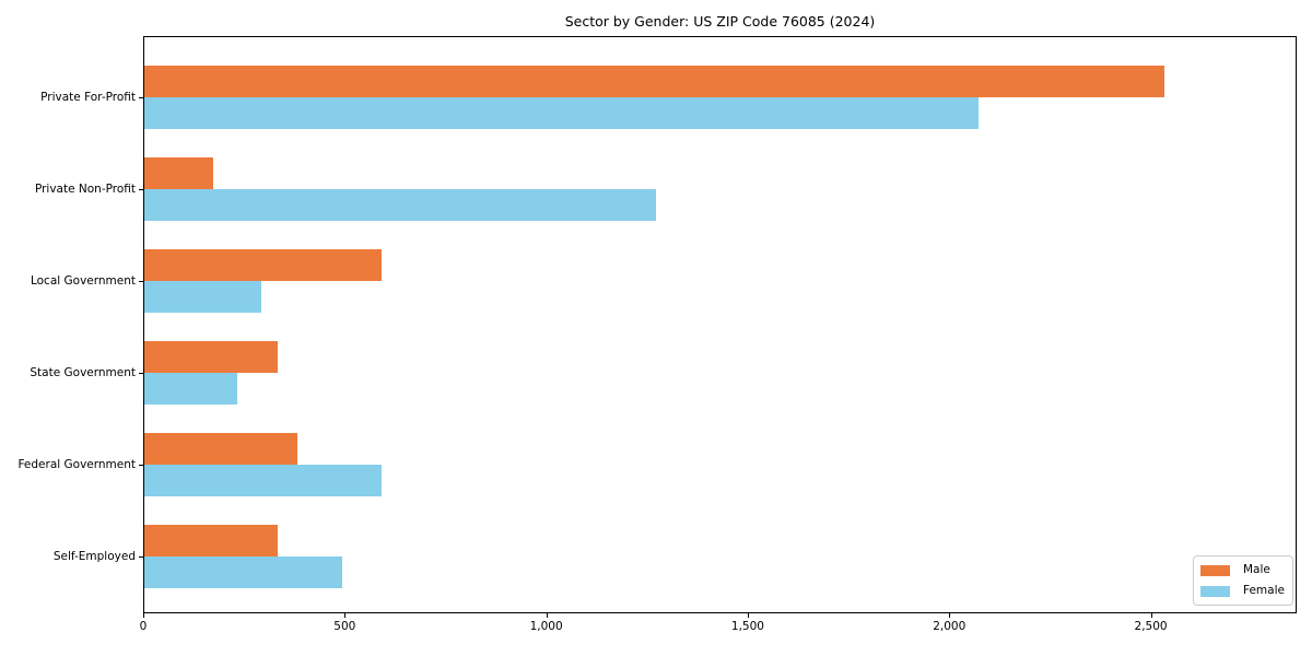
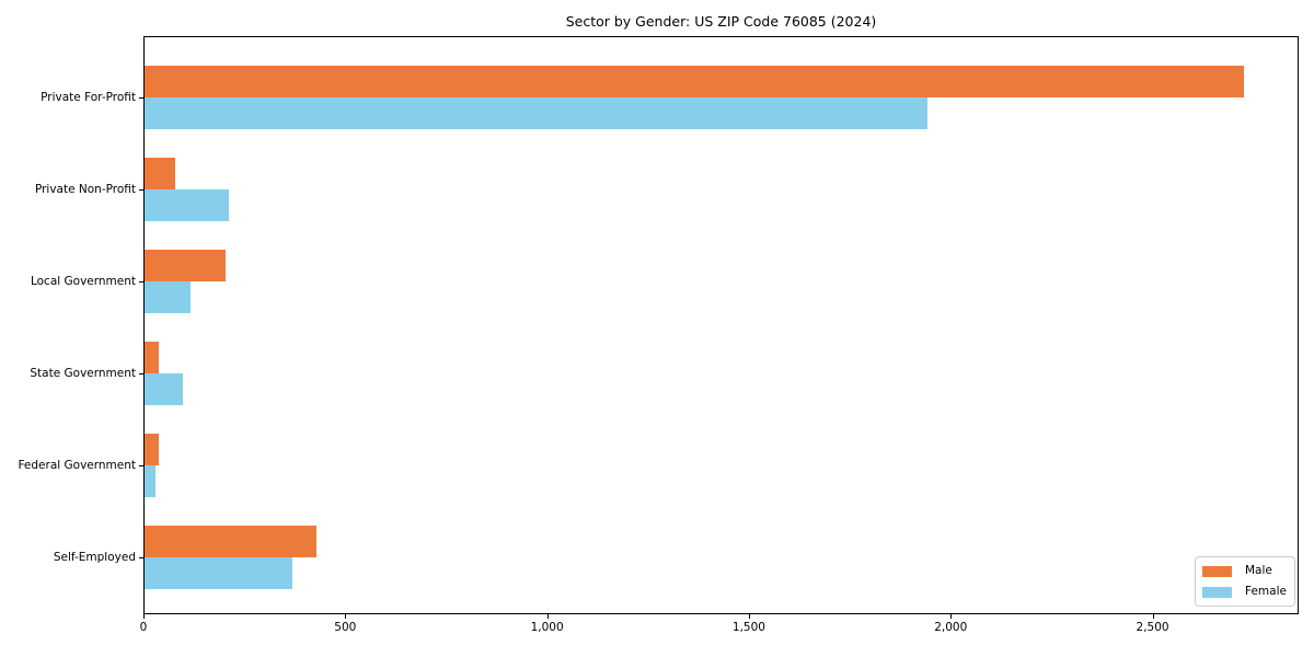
Male/Private For-Profit: 2530 -> 2720
Female/Private For-Profit: 2070 -> 1940
Male/Private Non-Profit: 170 -> 80
Female/Private Non-Profit: 1270 -> 210
Male/Local Government: 590 -> 200
Female/Local Government: 290 -> 120
Male/State Government: 330 -> 40
Female/State Government: 230 -> 100
Male/Federal Government: 380 -> 30
Female/Federal Government: 590 -> 30
Male/Self-Employed: 330 -> 430
Female/Self-Employed: 490 -> 370
